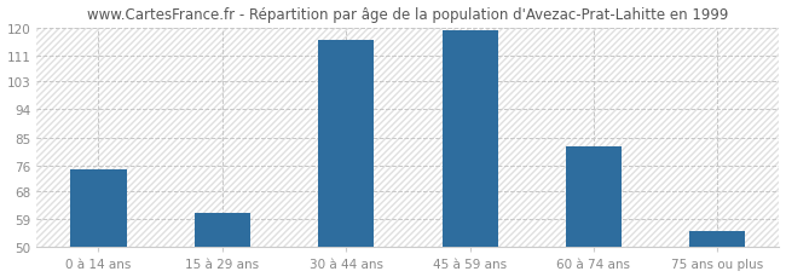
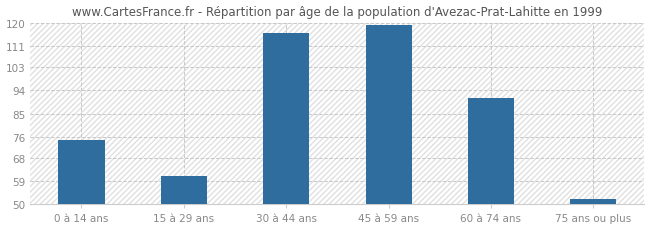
60 à 74 ans: 82 -> 91
75 ans ou plus: 55 -> 52
